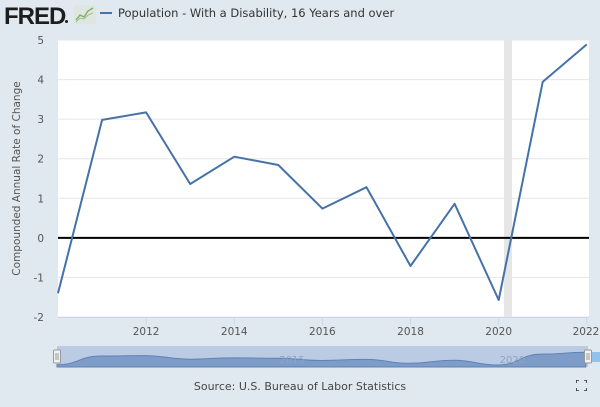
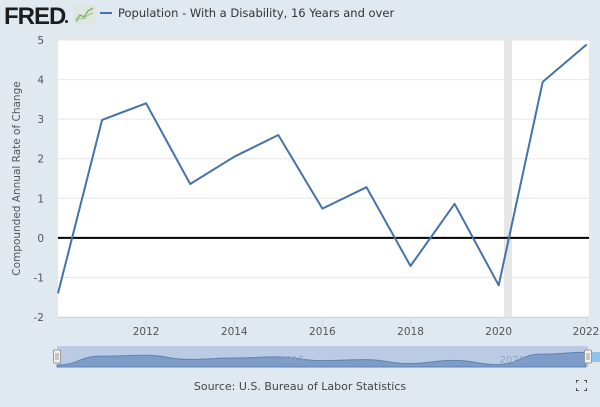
2012: 3.2 -> 3.4
2015: 1.8 -> 2.6
2020: -1.6 -> -1.2
